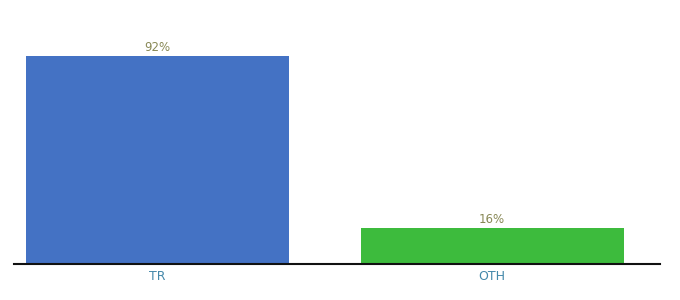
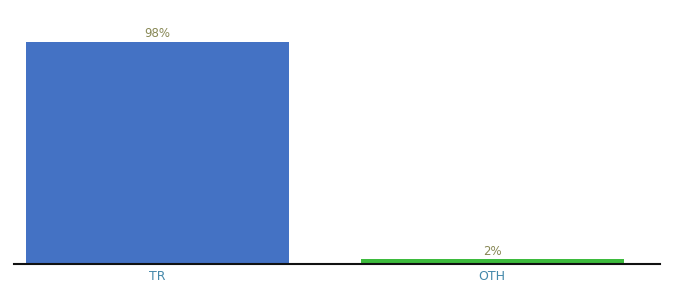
TR: 92% -> 98%
OTH: 16% -> 2%
